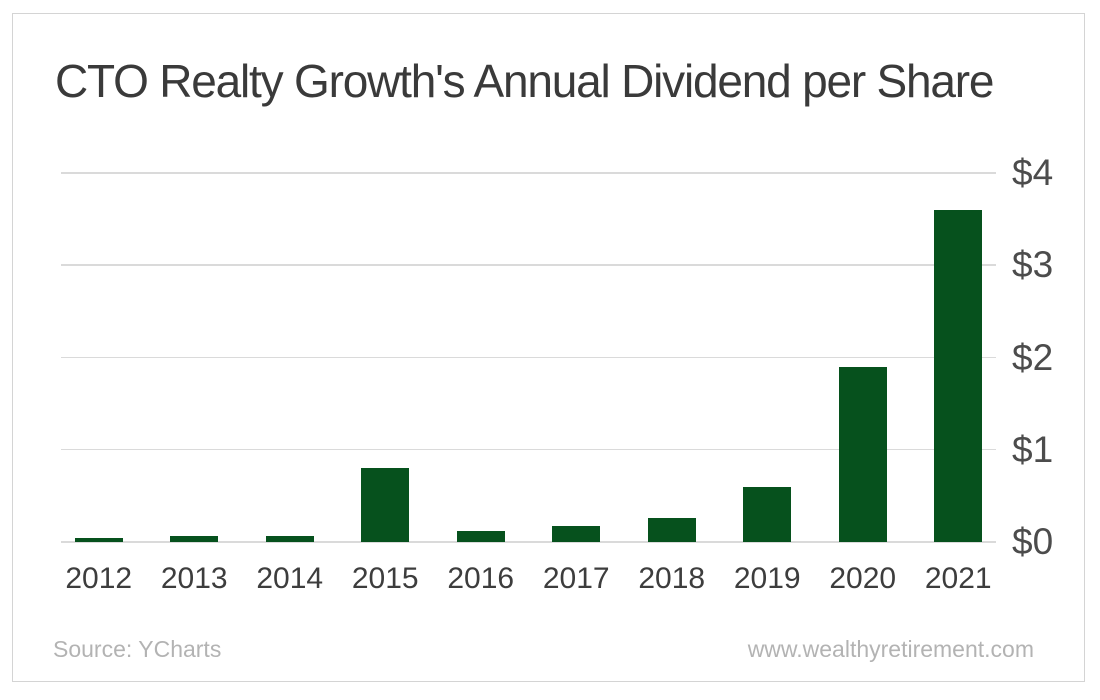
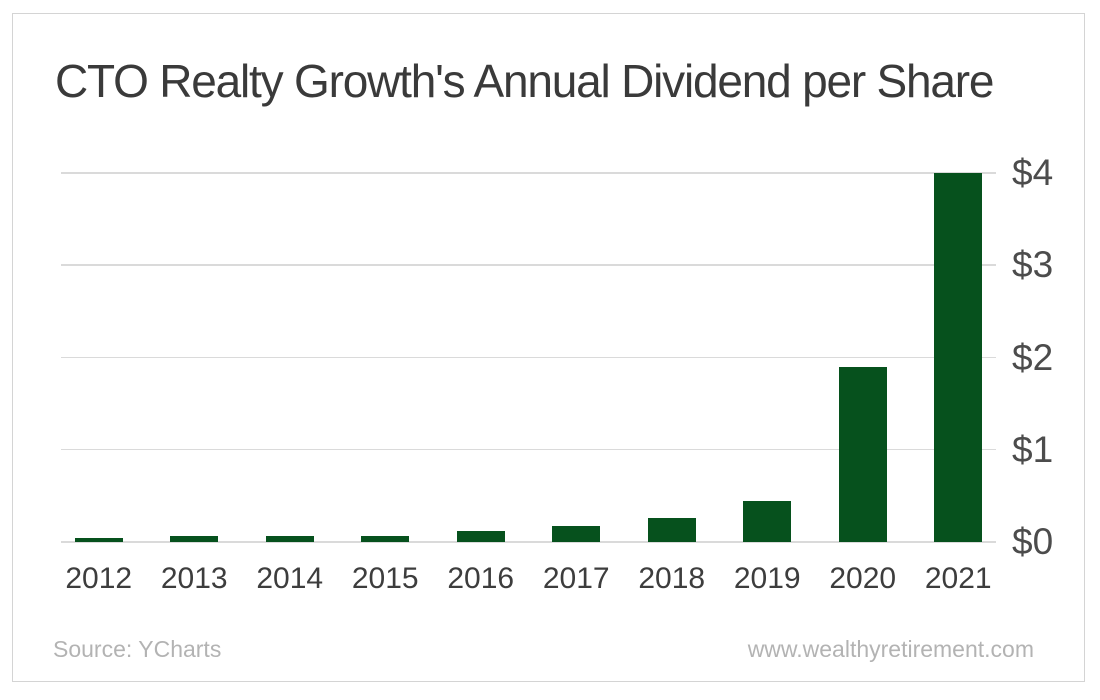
2015: $0.8 -> $0.1
2019: $0.6 -> $0.4
2021: $3.6 -> $4.0
